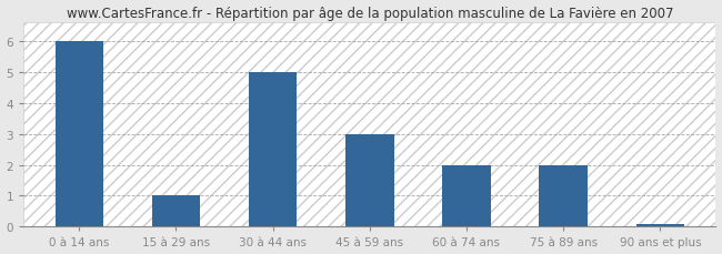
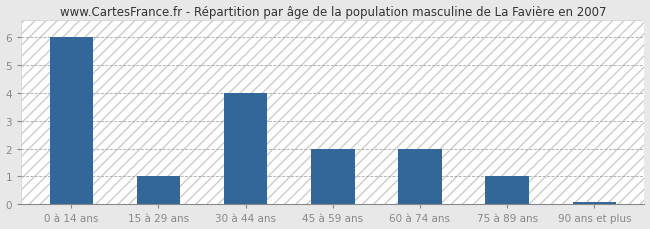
30 à 44 ans: 5.00 -> 4.00
45 à 59 ans: 3.00 -> 2.00
75 à 89 ans: 2.00 -> 1.00
